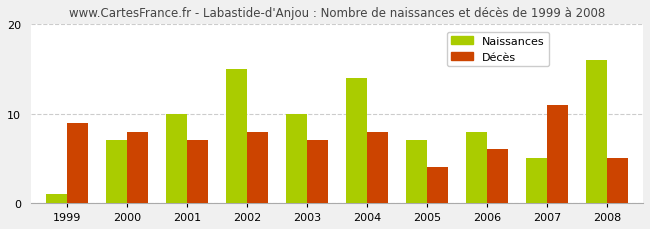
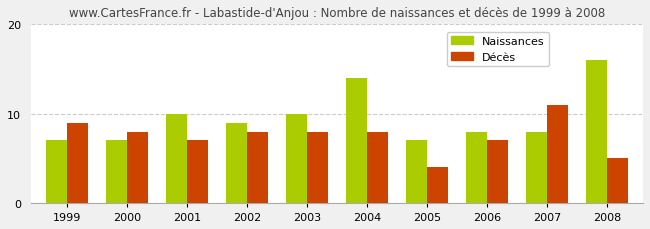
Naissances/1999: 1 -> 7
Naissances/2002: 15 -> 9
Décès/2003: 7 -> 8
Décès/2006: 6 -> 7
Naissances/2007: 5 -> 8
